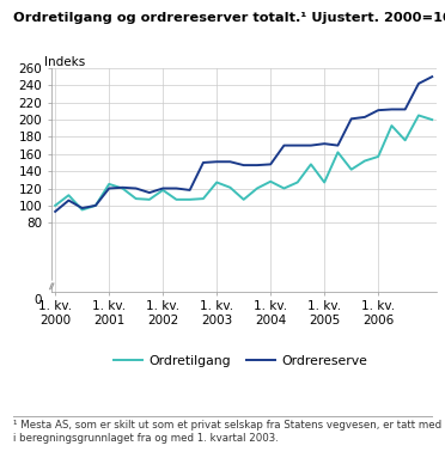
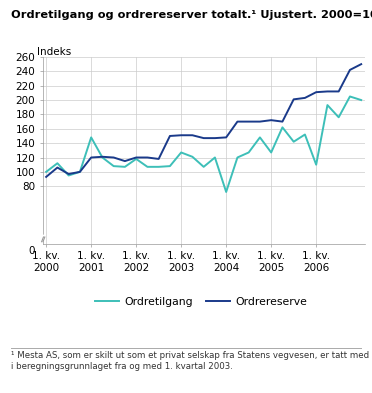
Ordretilgang/1. kv. 2001: 125 -> 148
Ordretilgang/1. kv. 2004: 128 -> 72
Ordretilgang/1. kv. 2006: 157 -> 110
